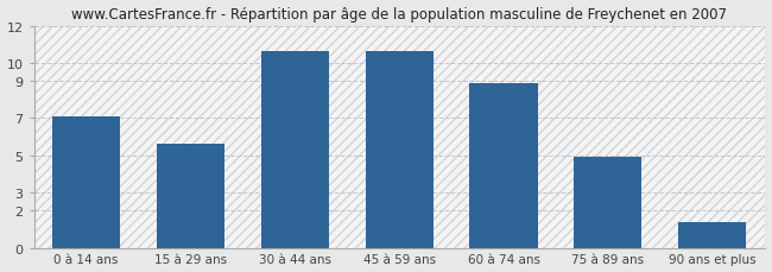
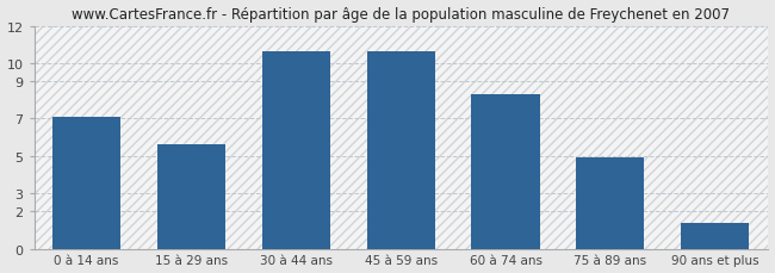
60 à 74 ans: 8.9 -> 8.3
